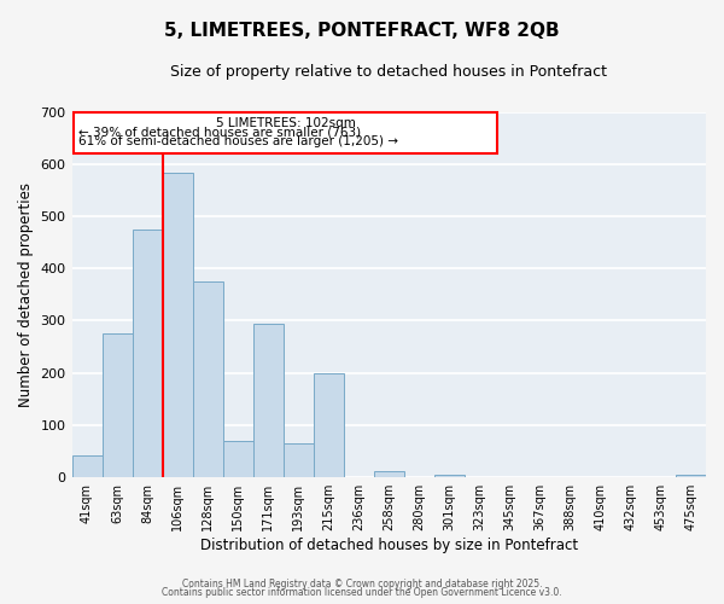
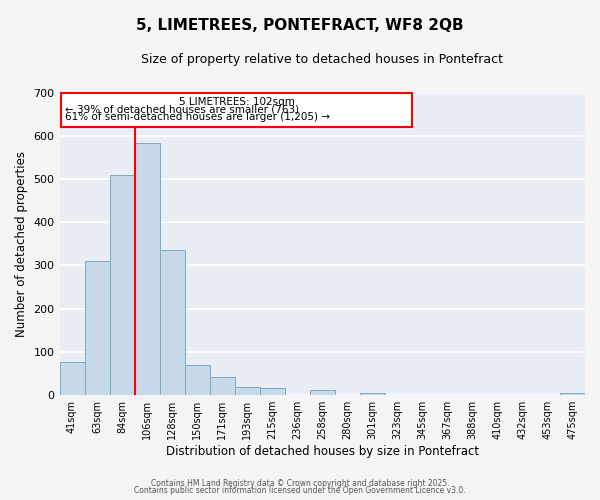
41sqm: 40 -> 75
63sqm: 275 -> 310
84sqm: 475 -> 510
128sqm: 375 -> 335
171sqm: 295 -> 40
193sqm: 65 -> 18
215sqm: 200 -> 15
